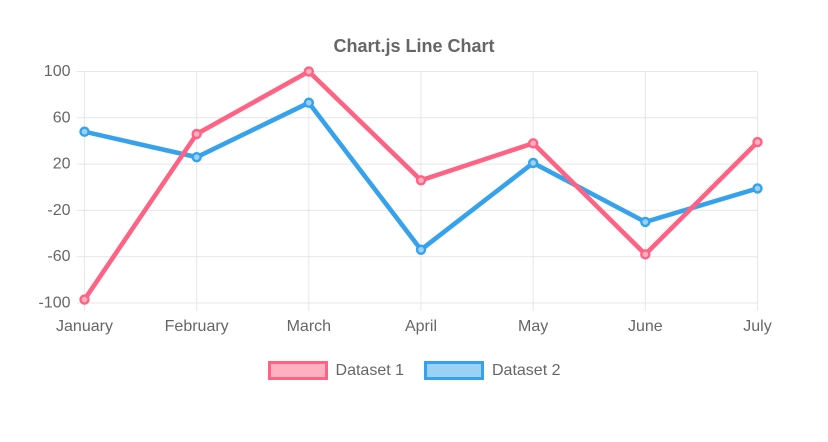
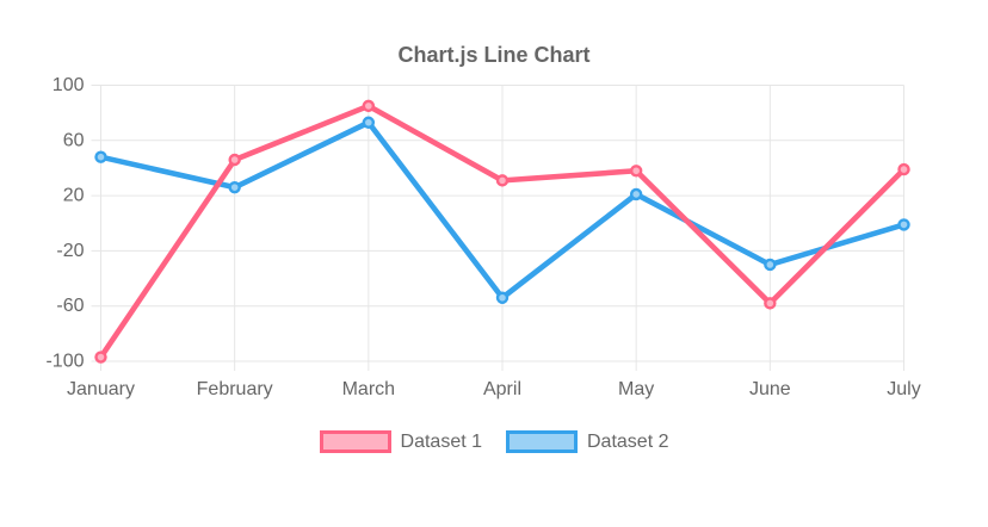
Dataset 1/March: 100 -> 85
Dataset 1/April: 6 -> 31
